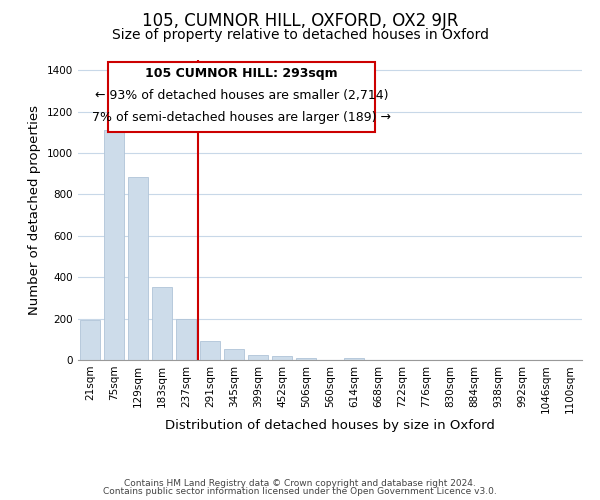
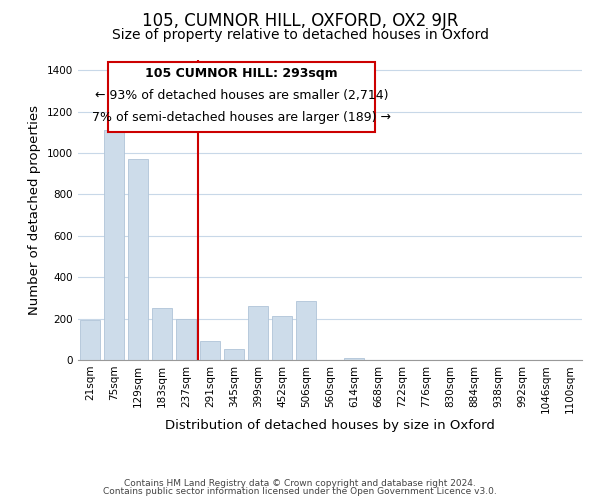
129sqm: 886 -> 970
183sqm: 354 -> 250
399sqm: 25 -> 260
452sqm: 18 -> 215
506sqm: 10 -> 285
